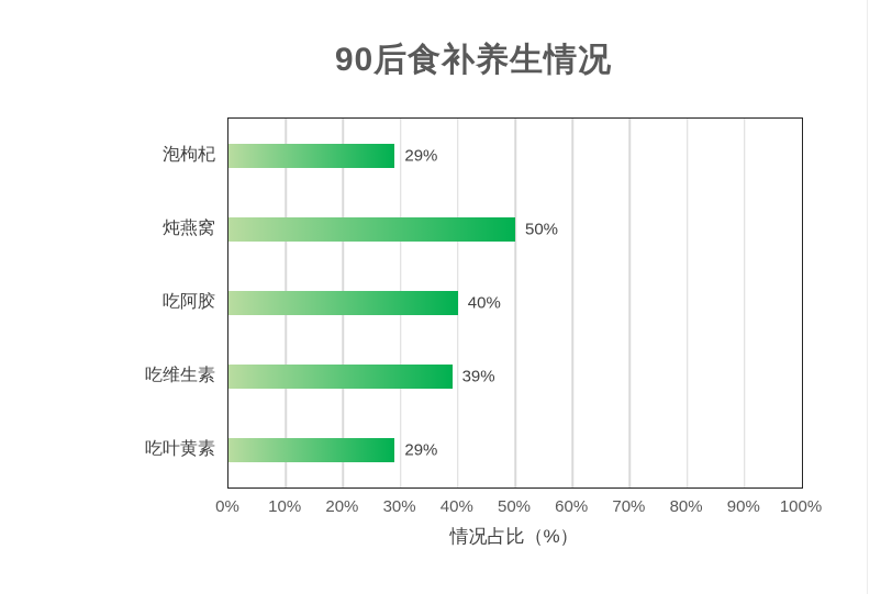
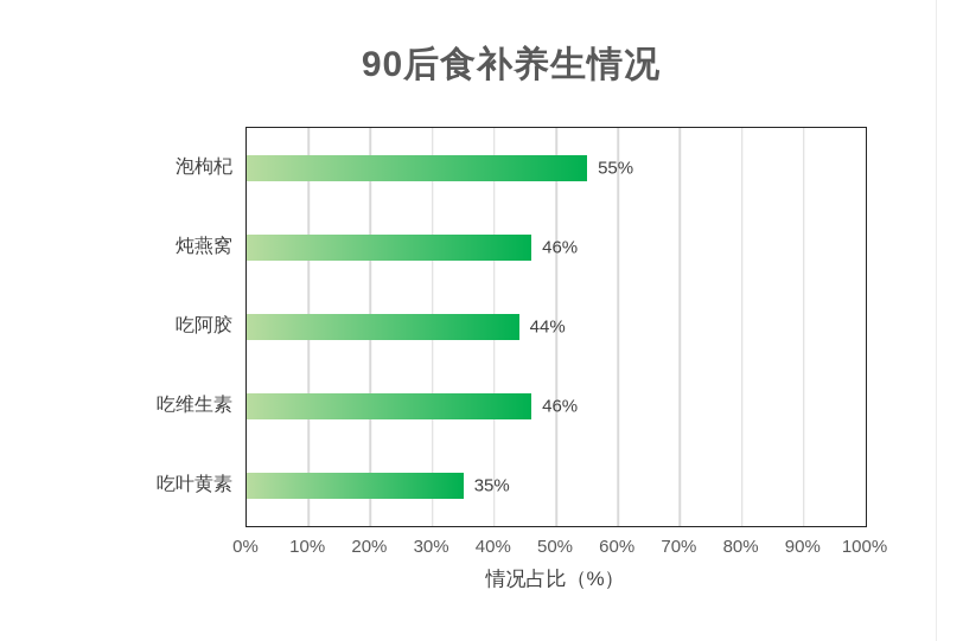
泡枸杞: 29% -> 55%
炖燕窝: 50% -> 46%
吃阿胶: 40% -> 44%
吃维生素: 39% -> 46%
吃叶黄素: 29% -> 35%
